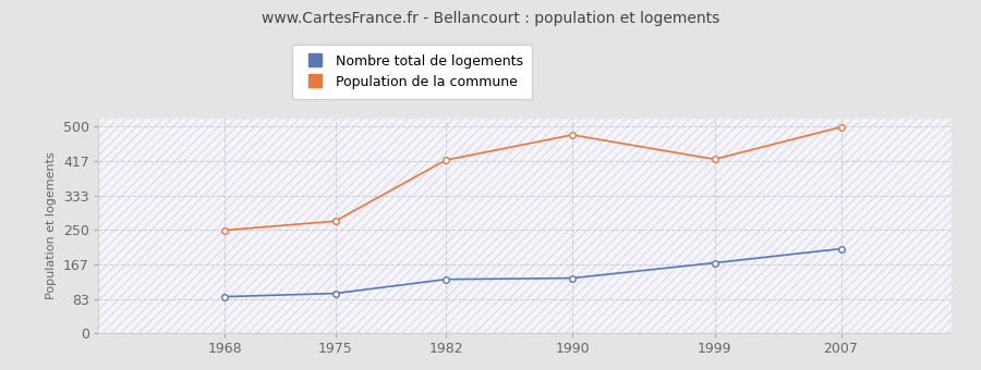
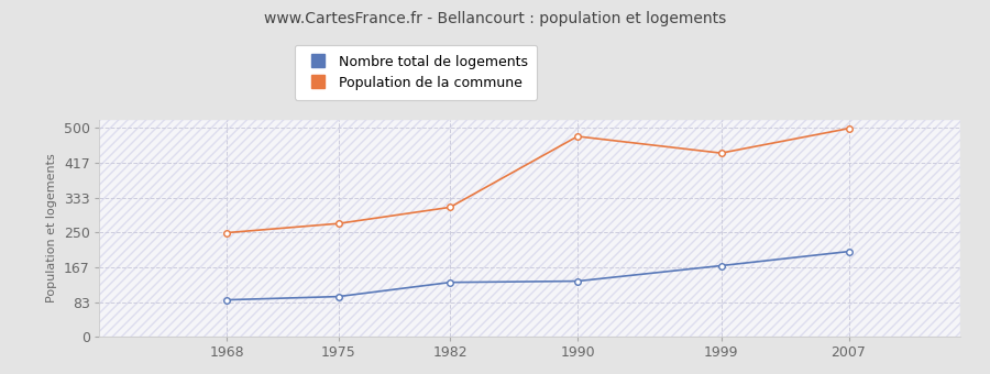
Population de la commune/1982: 419 -> 310
Population de la commune/1999: 421 -> 440
